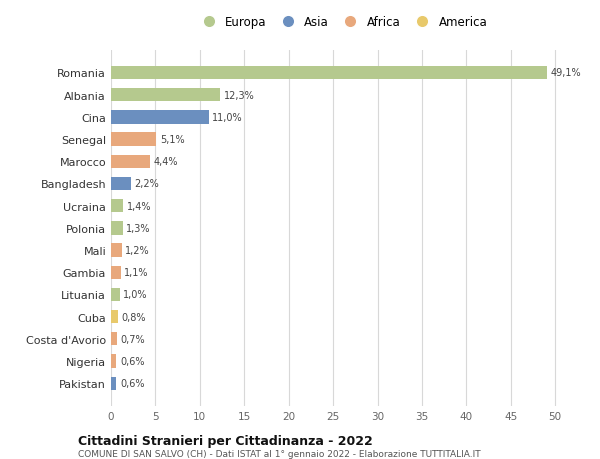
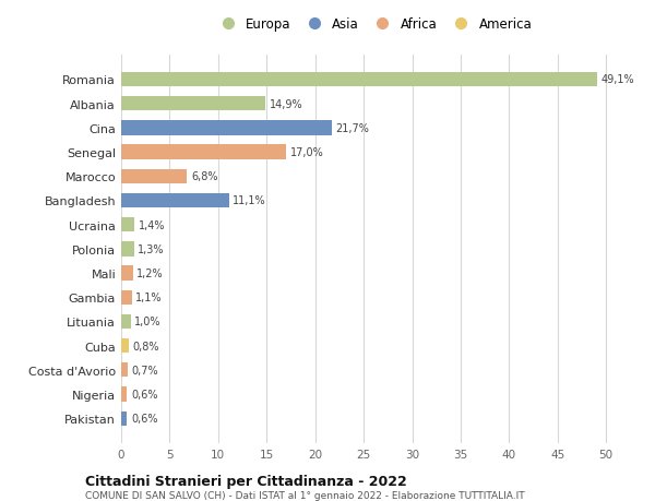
Albania: 12,3% -> 14,9%
Cina: 11,0% -> 21,7%
Senegal: 5,1% -> 17,0%
Marocco: 4,4% -> 6,8%
Bangladesh: 2,2% -> 11,1%
